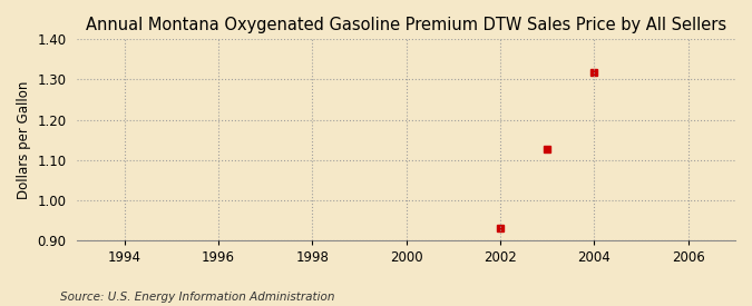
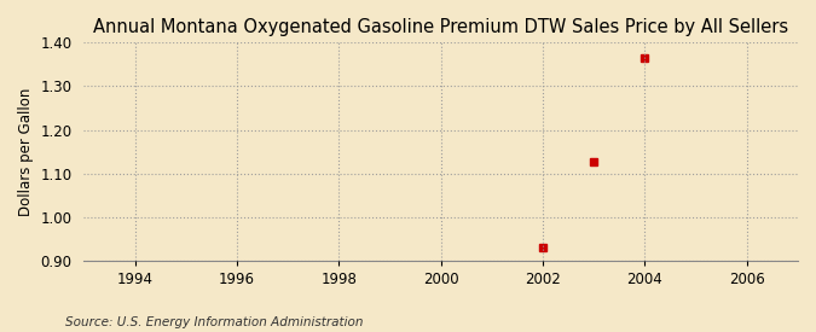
2004: 1.319 -> 1.365
